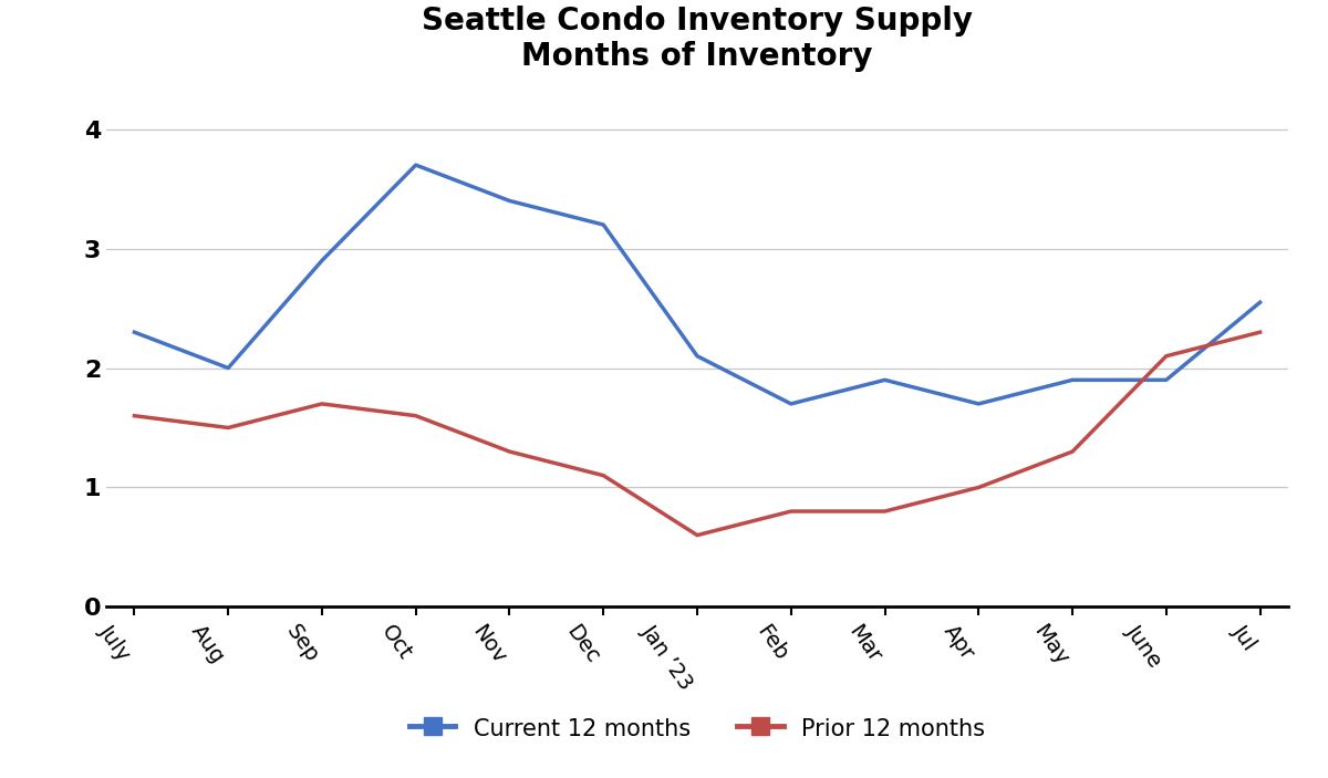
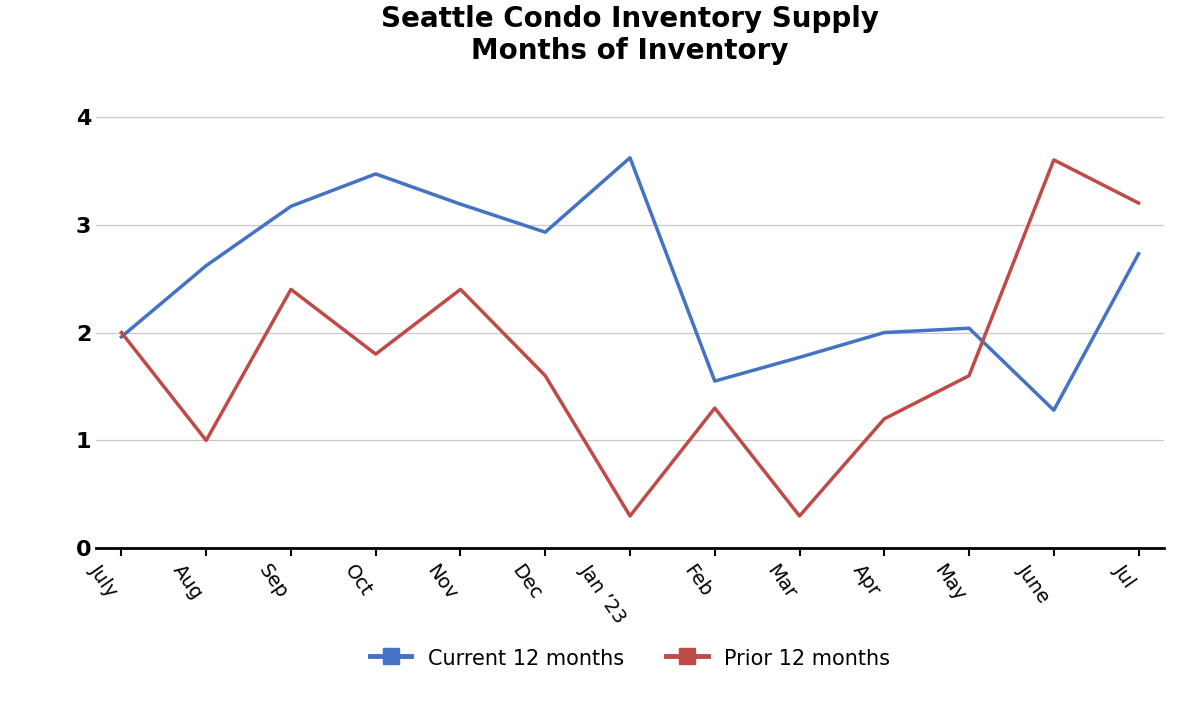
Current 12 months/July: 2.30 -> 1.96
Prior 12 months/July: 1.6 -> 2.0
Current 12 months/Aug: 2.00 -> 2.62
Prior 12 months/Aug: 1.5 -> 1.0
Current 12 months/Sep: 2.90 -> 3.17
Prior 12 months/Sep: 1.7 -> 2.4
Current 12 months/Oct: 3.70 -> 3.47
Prior 12 months/Oct: 1.6 -> 1.8
Current 12 months/Nov: 3.40 -> 3.19
Prior 12 months/Nov: 1.3 -> 2.4
Current 12 months/Dec: 3.20 -> 2.93
Prior 12 months/Dec: 1.1 -> 1.6
Current 12 months/Jan ’23: 2.10 -> 3.62
Prior 12 months/Jan ’23: 0.6 -> 0.3
Current 12 months/Feb: 1.70 -> 1.55
Prior 12 months/Feb: 0.8 -> 1.3
Current 12 months/Mar: 1.90 -> 1.77
Prior 12 months/Mar: 0.8 -> 0.3
Current 12 months/Apr: 1.70 -> 2.00
Prior 12 months/Apr: 1.0 -> 1.2
Current 12 months/May: 1.90 -> 2.04
Prior 12 months/May: 1.3 -> 1.6
Current 12 months/June: 1.90 -> 1.28
Prior 12 months/June: 2.1 -> 3.6
Current 12 months/Jul: 2.55 -> 2.73
Prior 12 months/Jul: 2.3 -> 3.2
